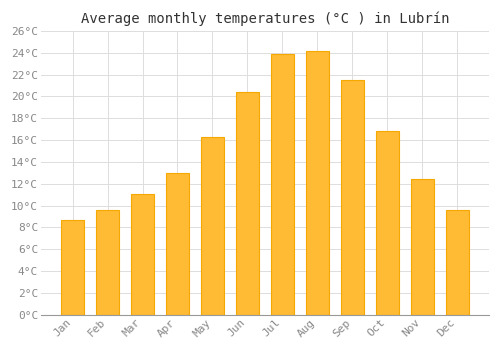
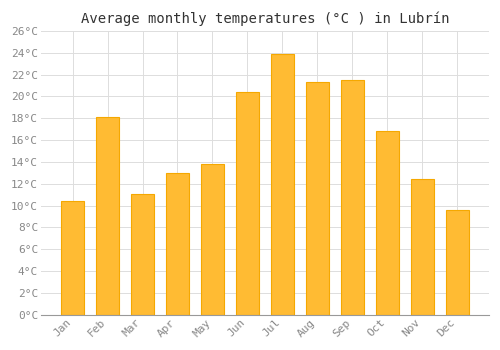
Jan: 8.7°C -> 10.4°C
Feb: 9.6°C -> 18.1°C
May: 16.3°C -> 13.8°C
Aug: 24.2°C -> 21.3°C
